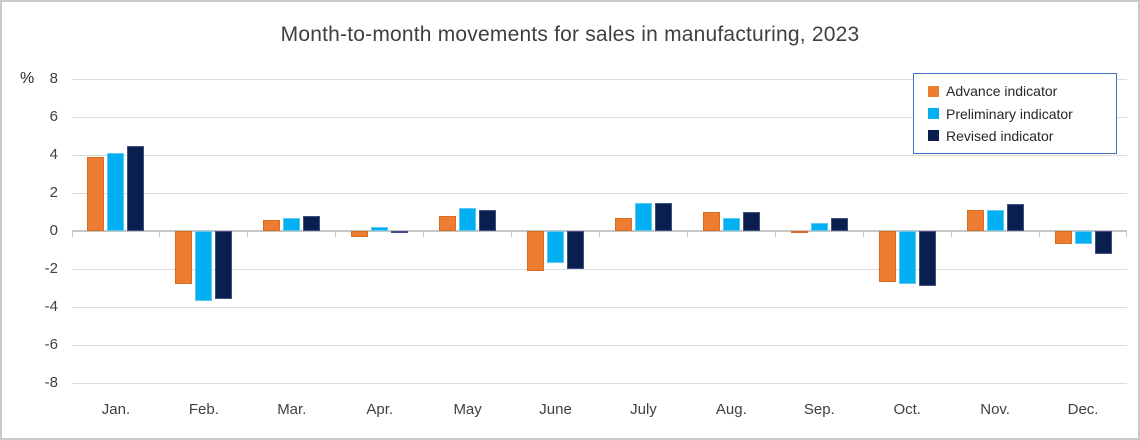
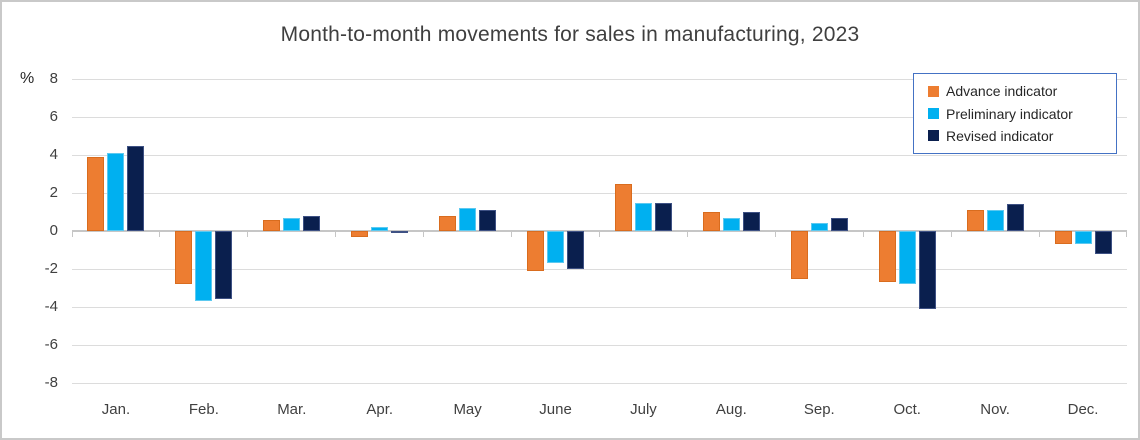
Advance indicator/July: 0.7 -> 2.5
Advance indicator/Sep.: -0.1 -> -2.5
Revised indicator/Oct.: -2.9 -> -4.1
